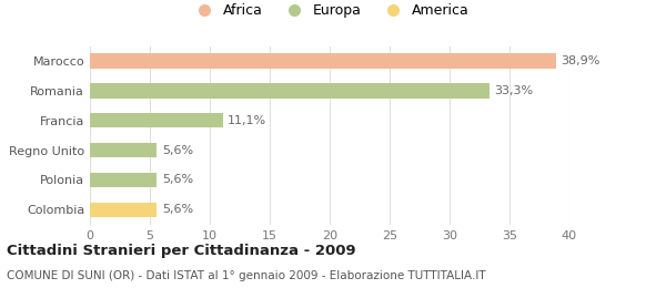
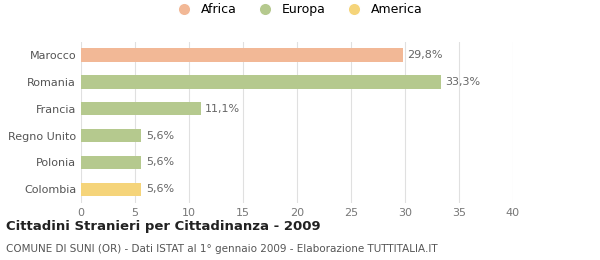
Marocco: 38,9% -> 29,8%
